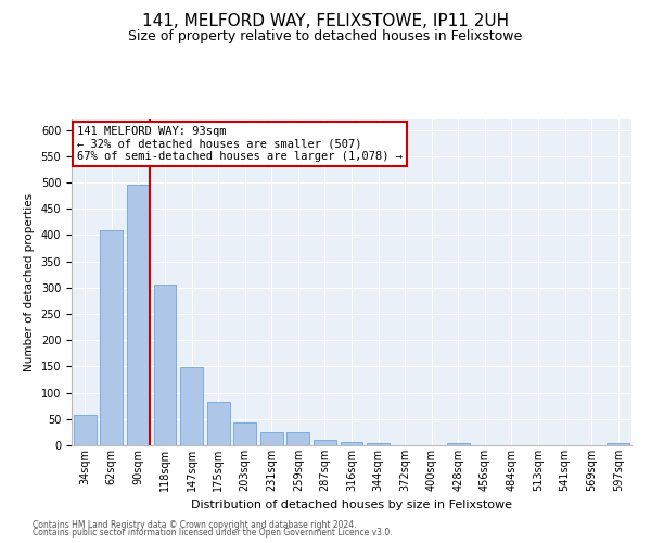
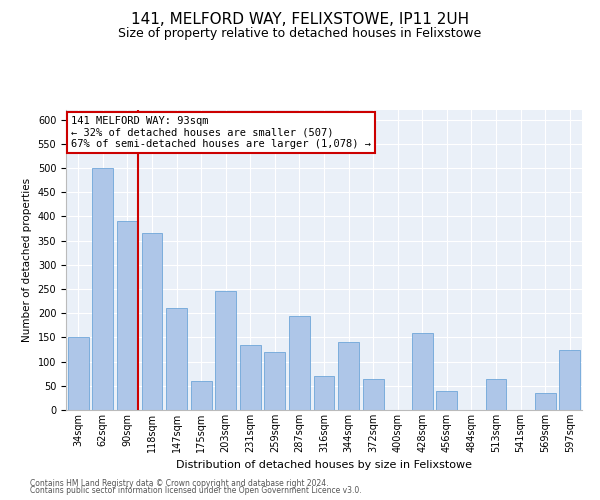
34sqm: 57 -> 150
62sqm: 410 -> 500
90sqm: 495 -> 390
118sqm: 305 -> 365
147sqm: 148 -> 210
175sqm: 82 -> 60
203sqm: 44 -> 245
231sqm: 24 -> 135
259sqm: 24 -> 120
287sqm: 10 -> 195
316sqm: 7 -> 70
344sqm: 5 -> 140
372sqm: 1 -> 65
428sqm: 4 -> 160
456sqm: 1 -> 40
513sqm: 1 -> 65
569sqm: 1 -> 35
597sqm: 4 -> 125
